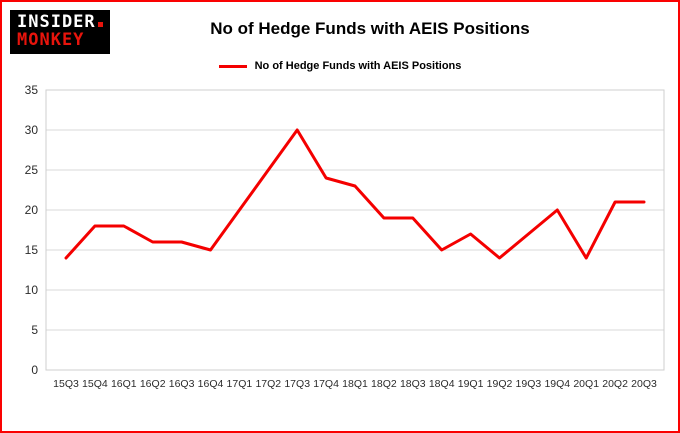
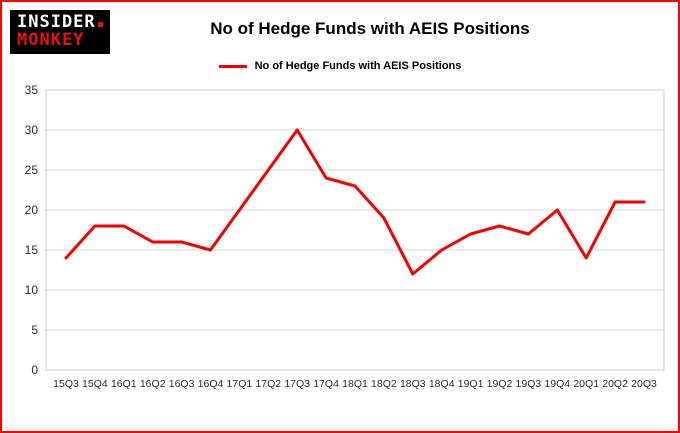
18Q3: 19 -> 12
19Q2: 14 -> 18
